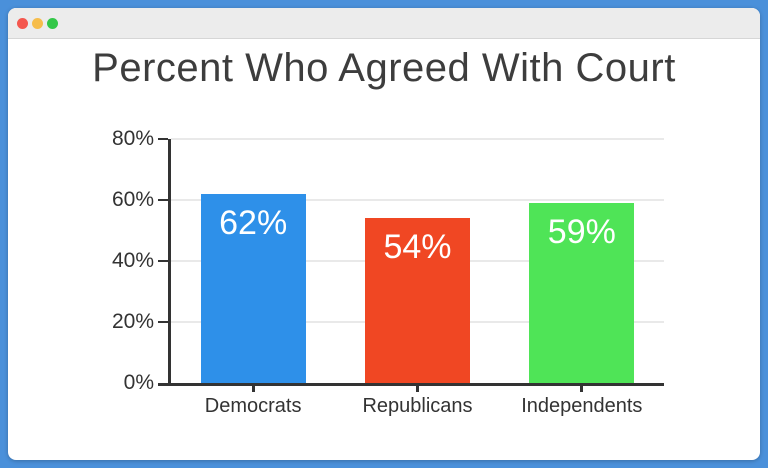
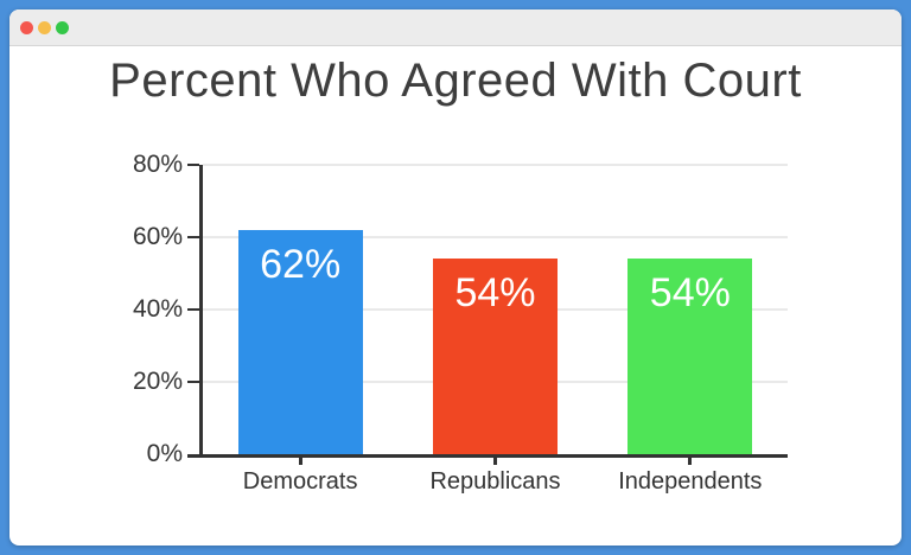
Independents: 59% -> 54%
